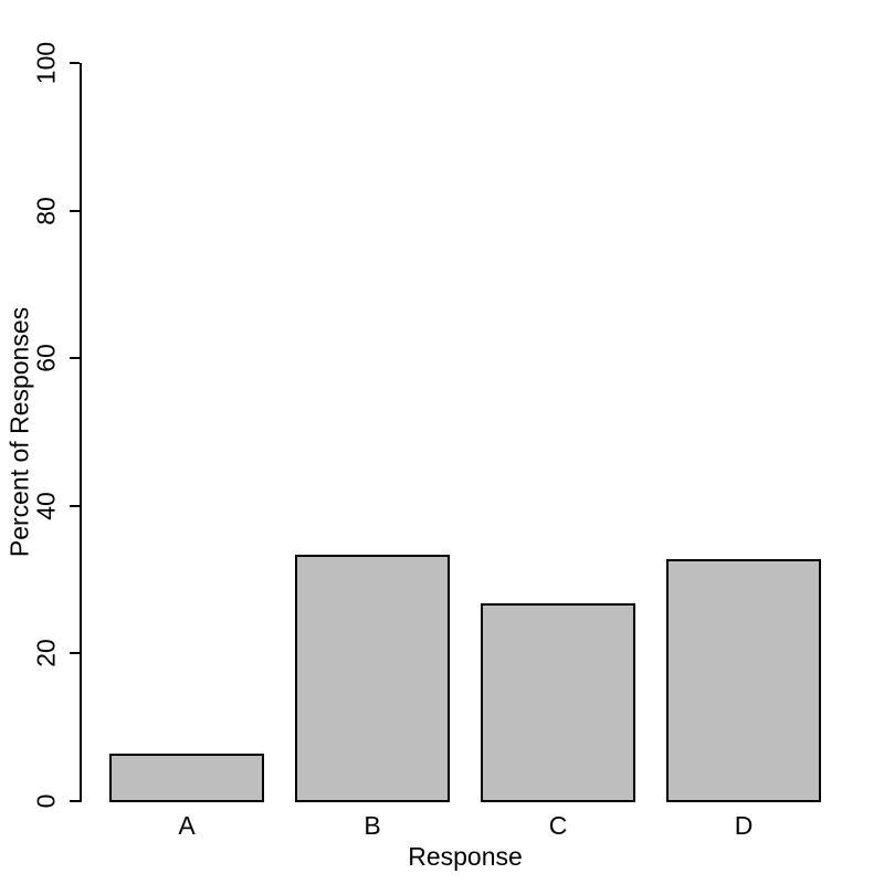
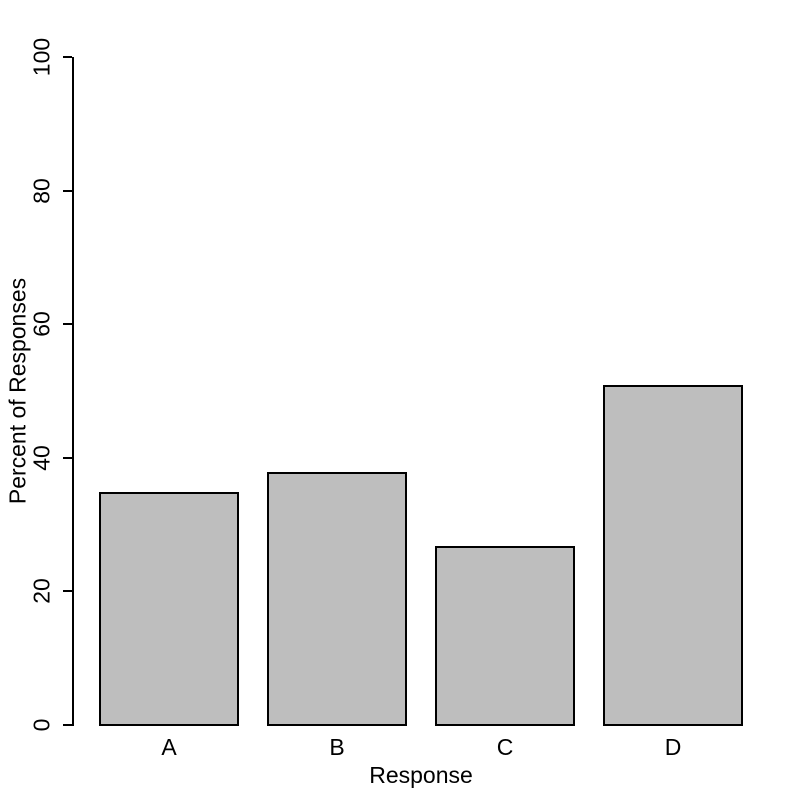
A: 7 -> 35
B: 34 -> 38
D: 33 -> 51
